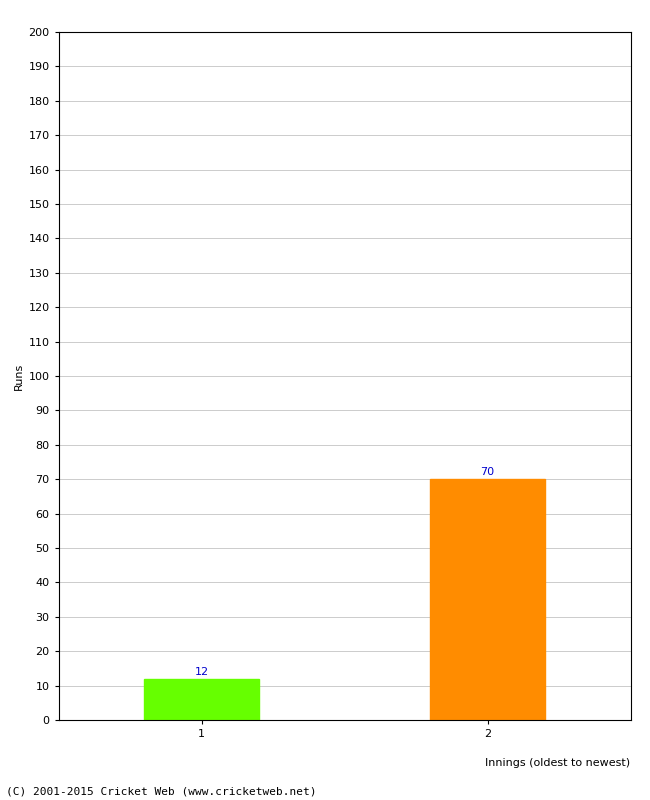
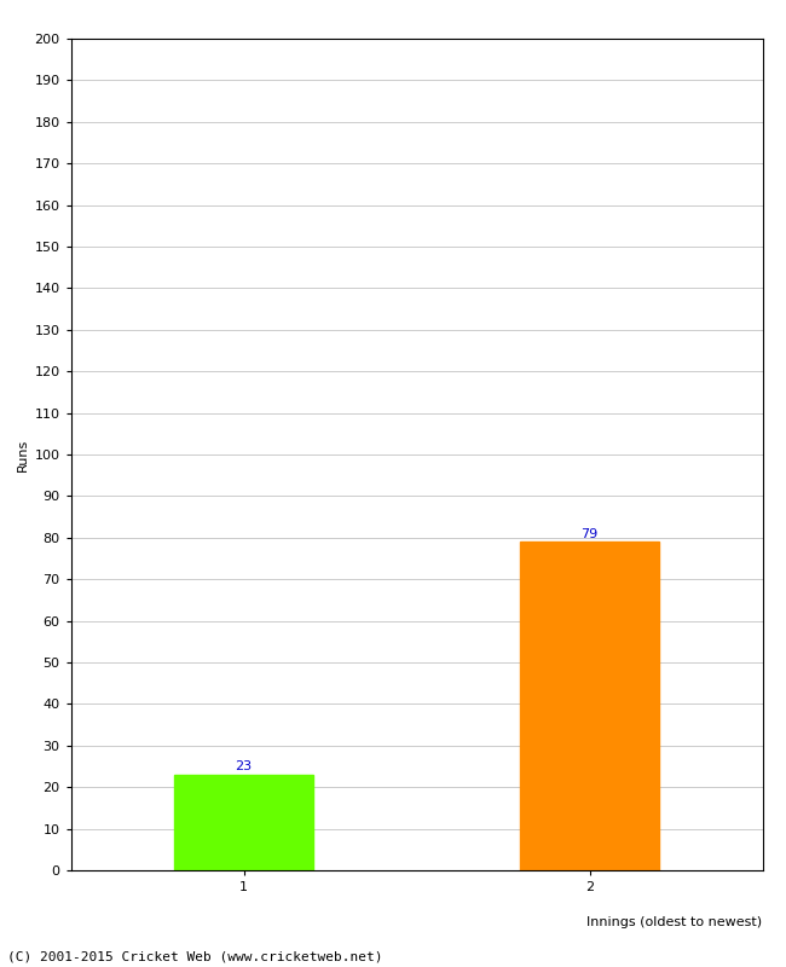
1: 12 -> 23
2: 70 -> 79
